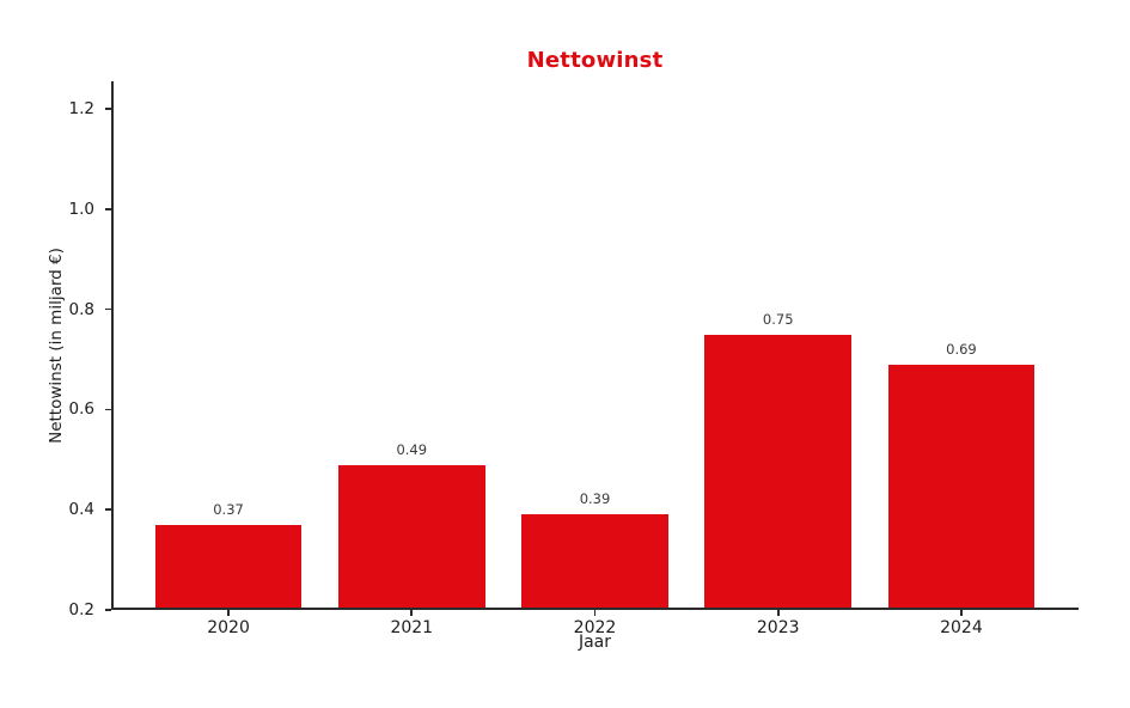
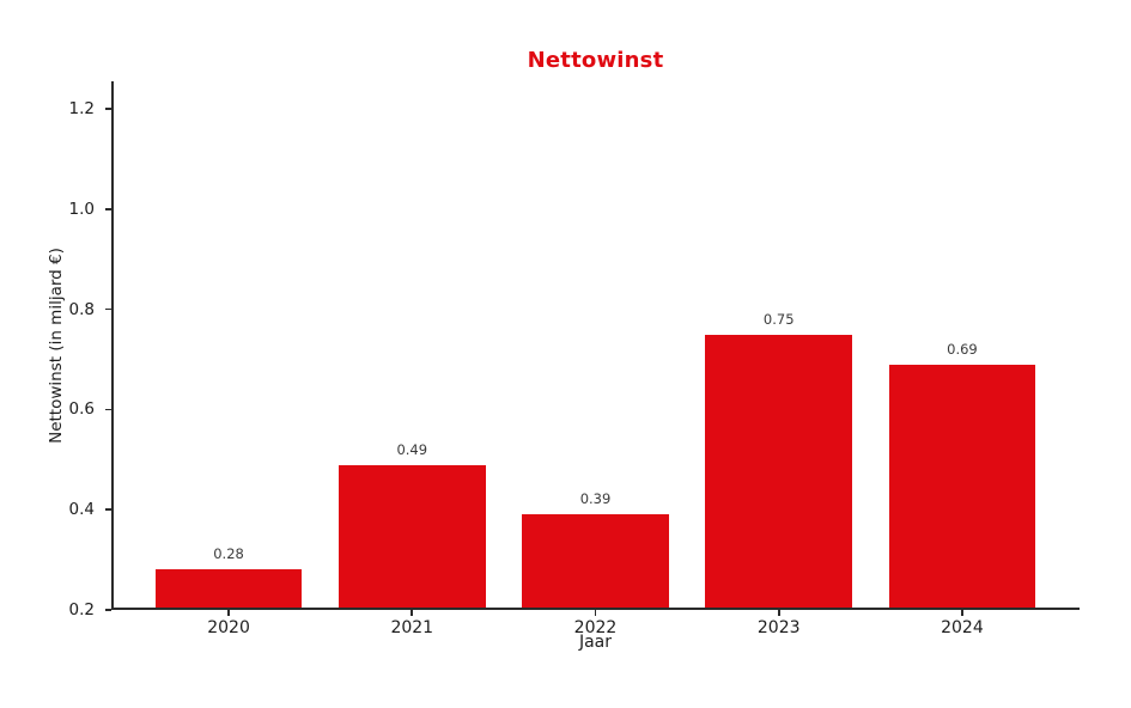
2020: 0.37 -> 0.28
